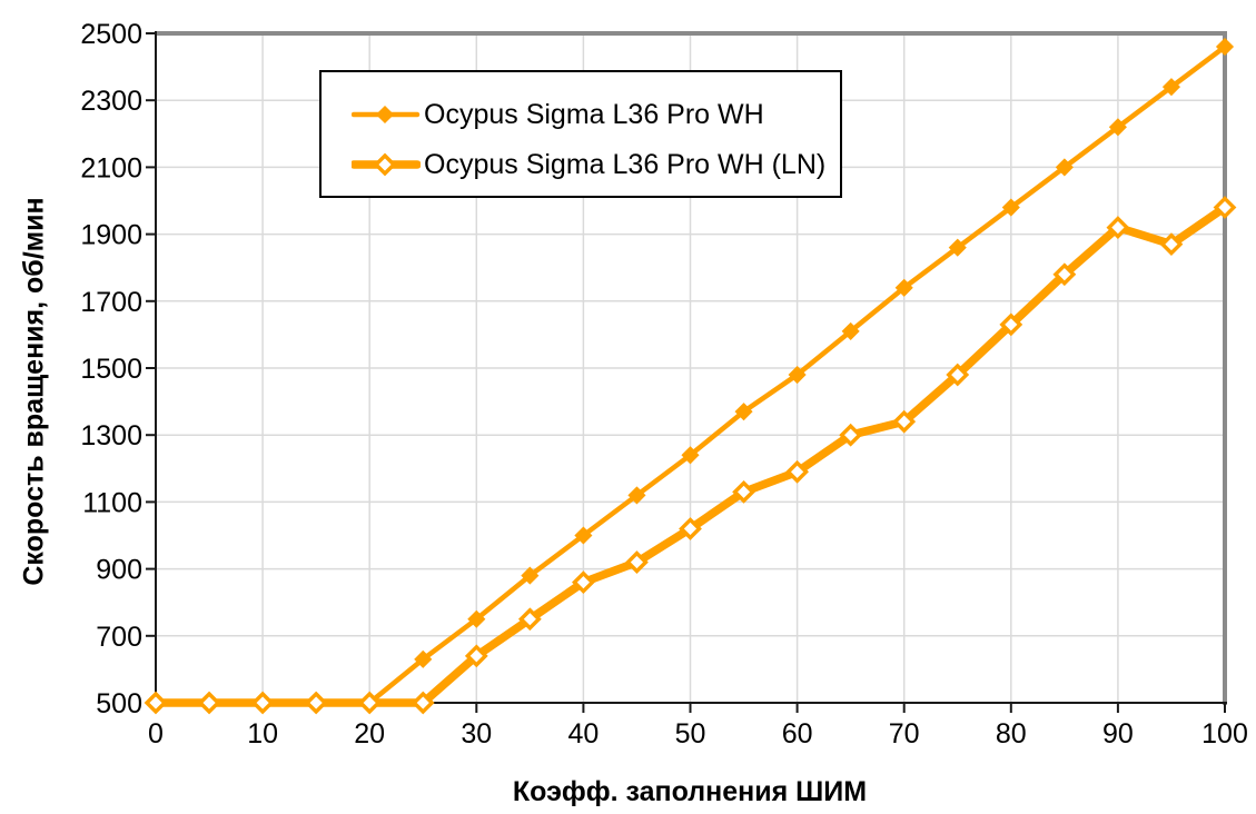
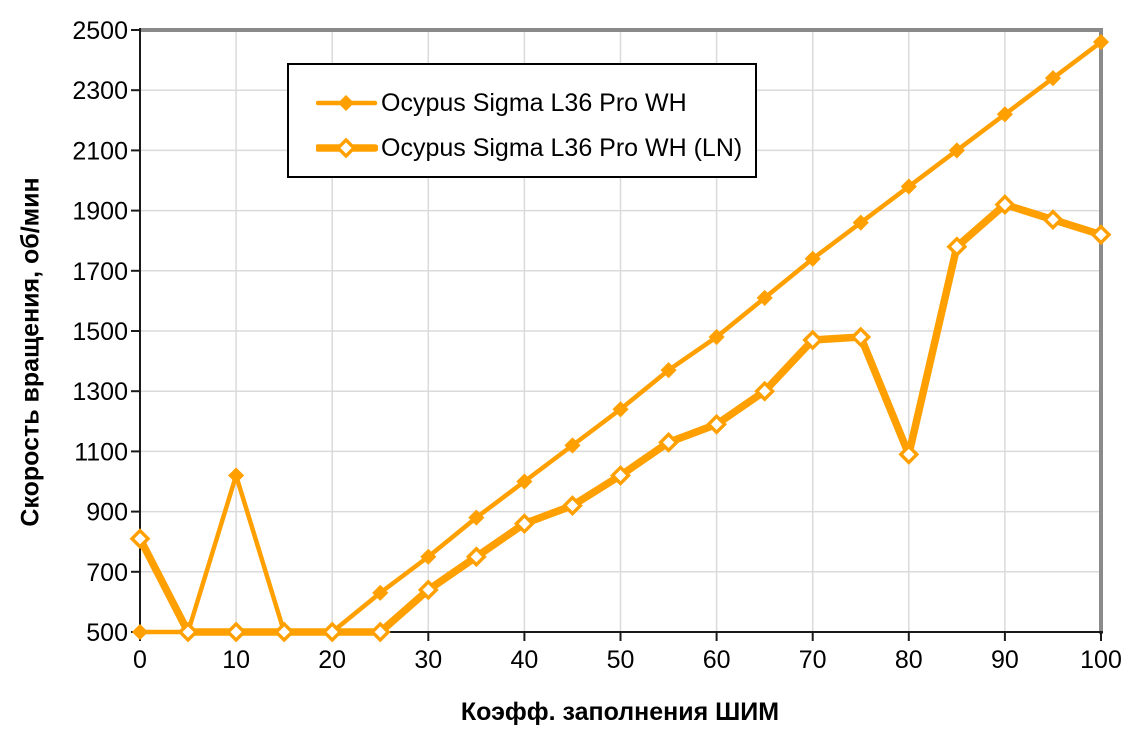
Ocypus Sigma L36 Pro WH (LN)/0: 500 -> 810
Ocypus Sigma L36 Pro WH/10: 500 -> 1020
Ocypus Sigma L36 Pro WH (LN)/70: 1340 -> 1470
Ocypus Sigma L36 Pro WH (LN)/80: 1630 -> 1090
Ocypus Sigma L36 Pro WH (LN)/100: 1980 -> 1820
